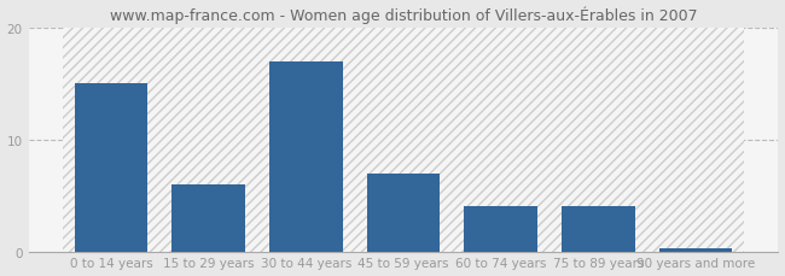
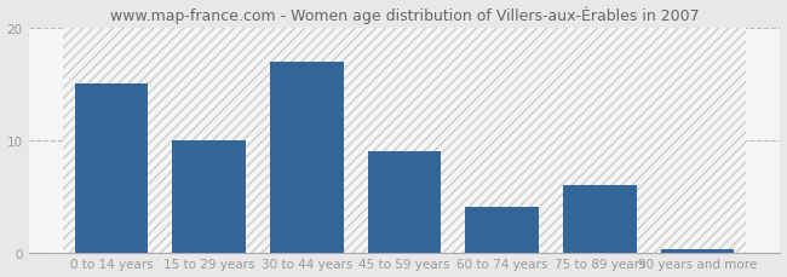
15 to 29 years: 6.0 -> 10.0
45 to 59 years: 7.0 -> 9.0
75 to 89 years: 4.0 -> 6.0
